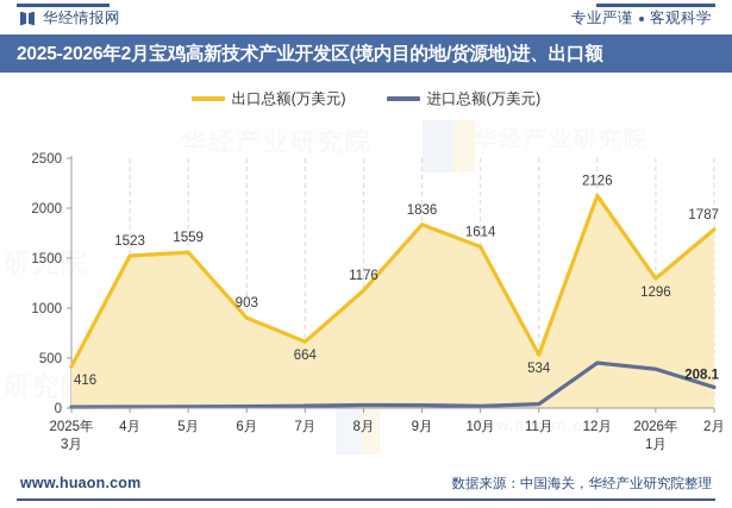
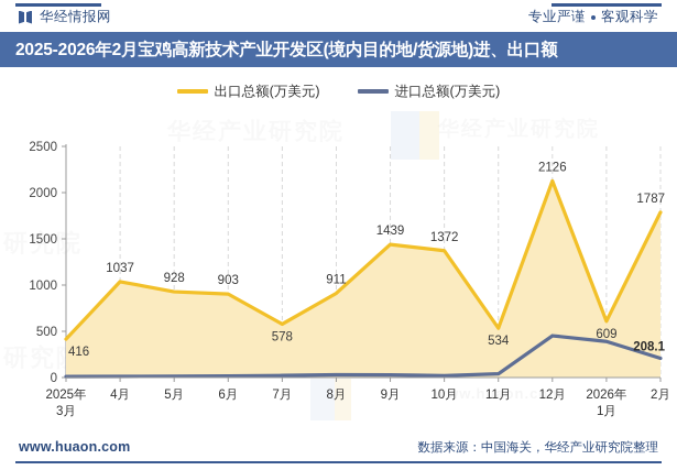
出口总额(万美元)/4月: 1523 -> 1037
出口总额(万美元)/5月: 1559 -> 928
出口总额(万美元)/7月: 664 -> 578
出口总额(万美元)/8月: 1176 -> 911
出口总额(万美元)/9月: 1836 -> 1439
出口总额(万美元)/10月: 1614 -> 1372
出口总额(万美元)/2026年 1月: 1296 -> 609
